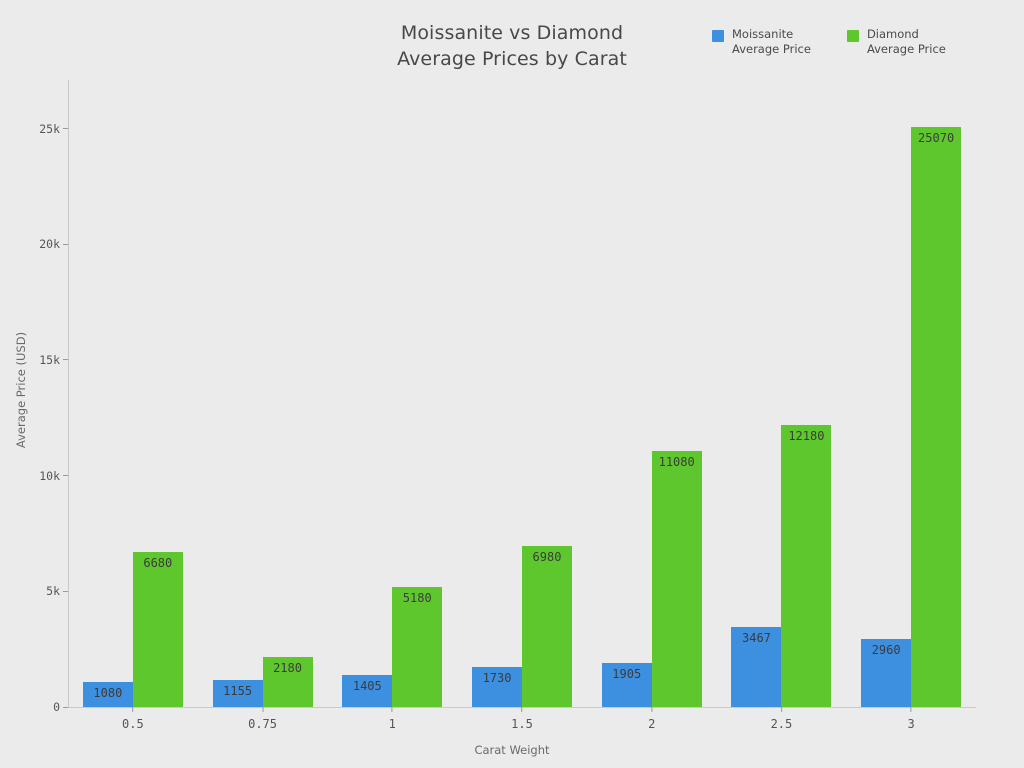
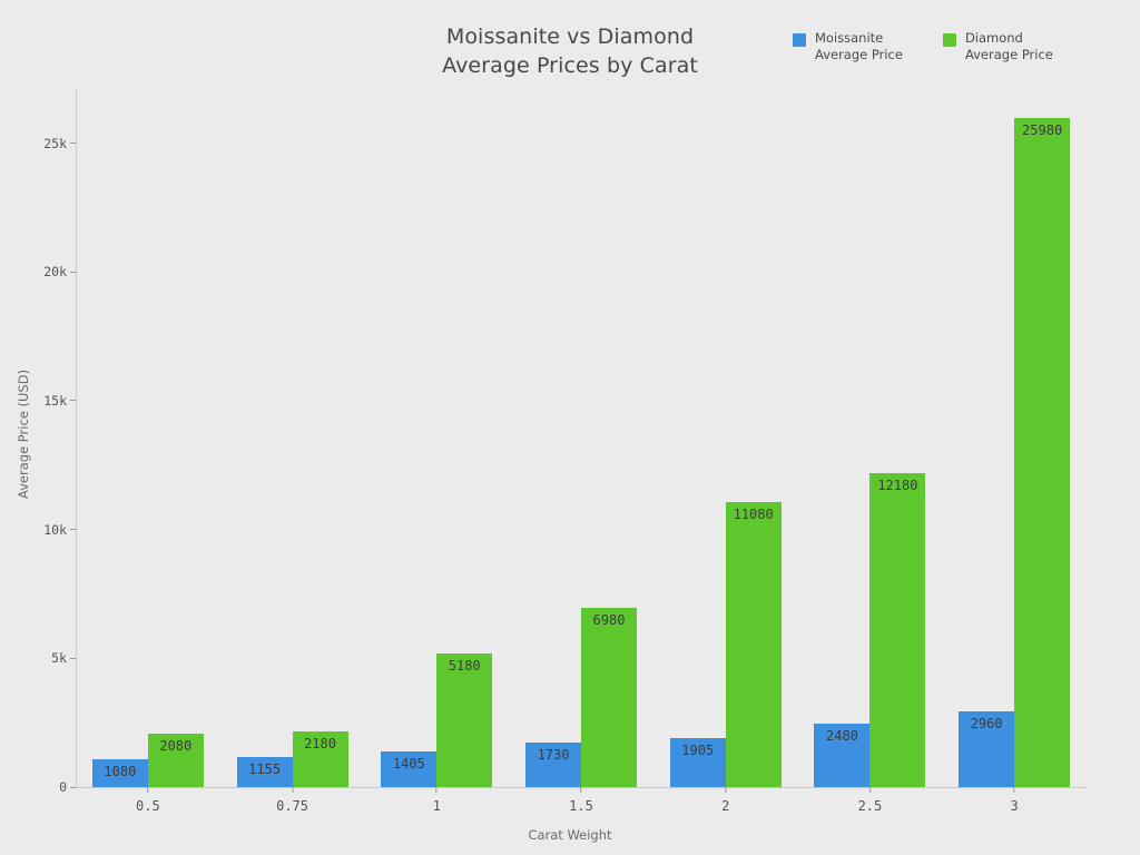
Diamond Average Price/0.5: 6680 -> 2080
Moissanite Average Price/2.5: 3467 -> 2480
Diamond Average Price/3: 25070 -> 25980
